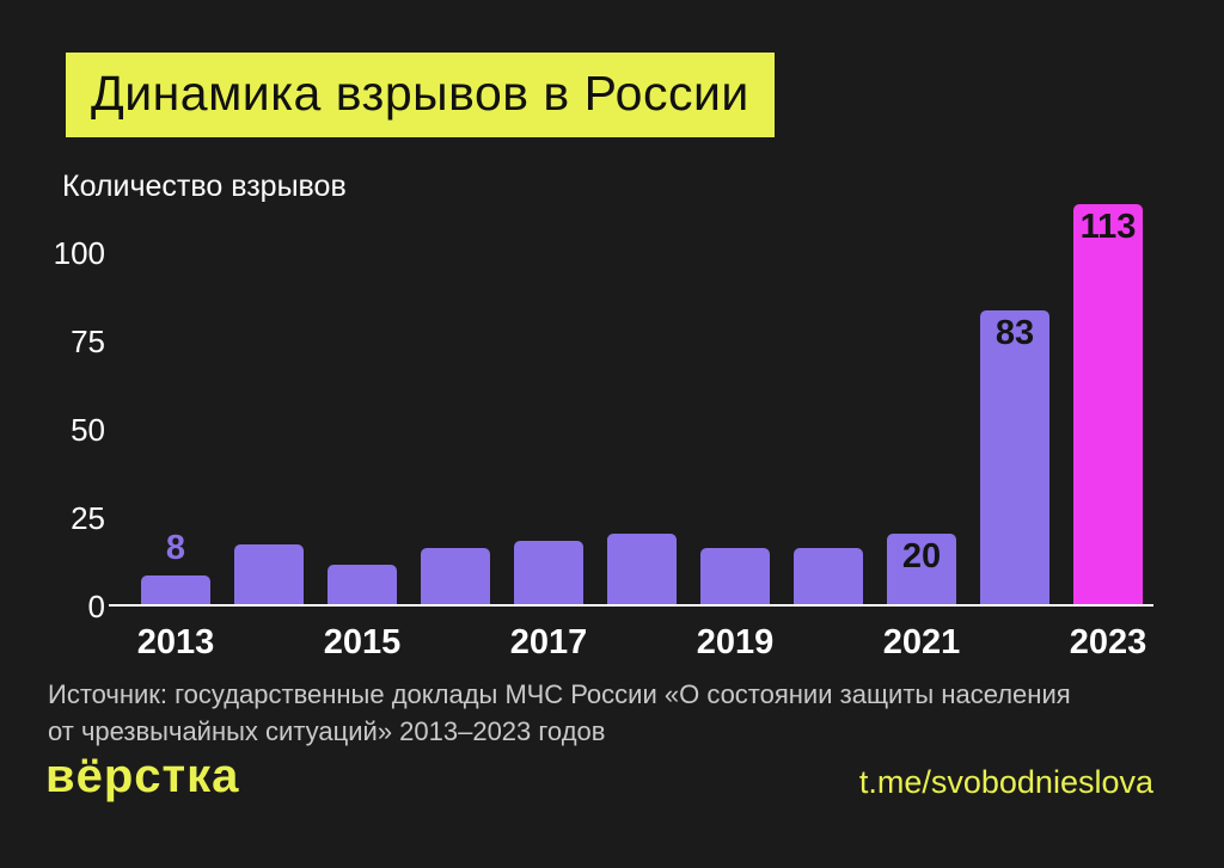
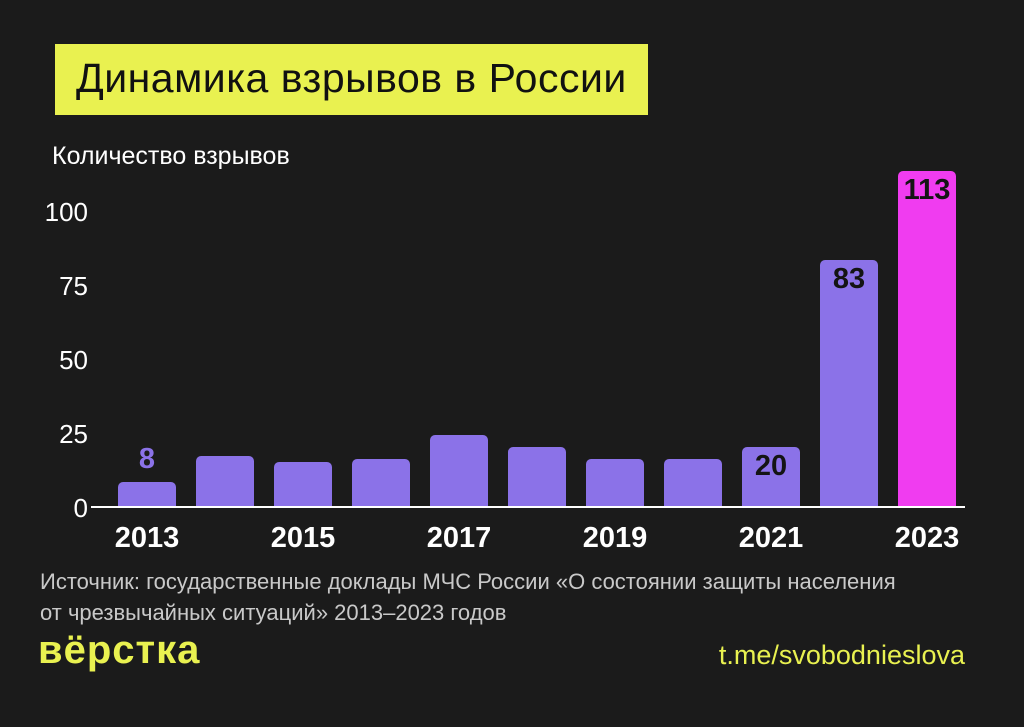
2015: 11 -> 15
2017: 18 -> 24
